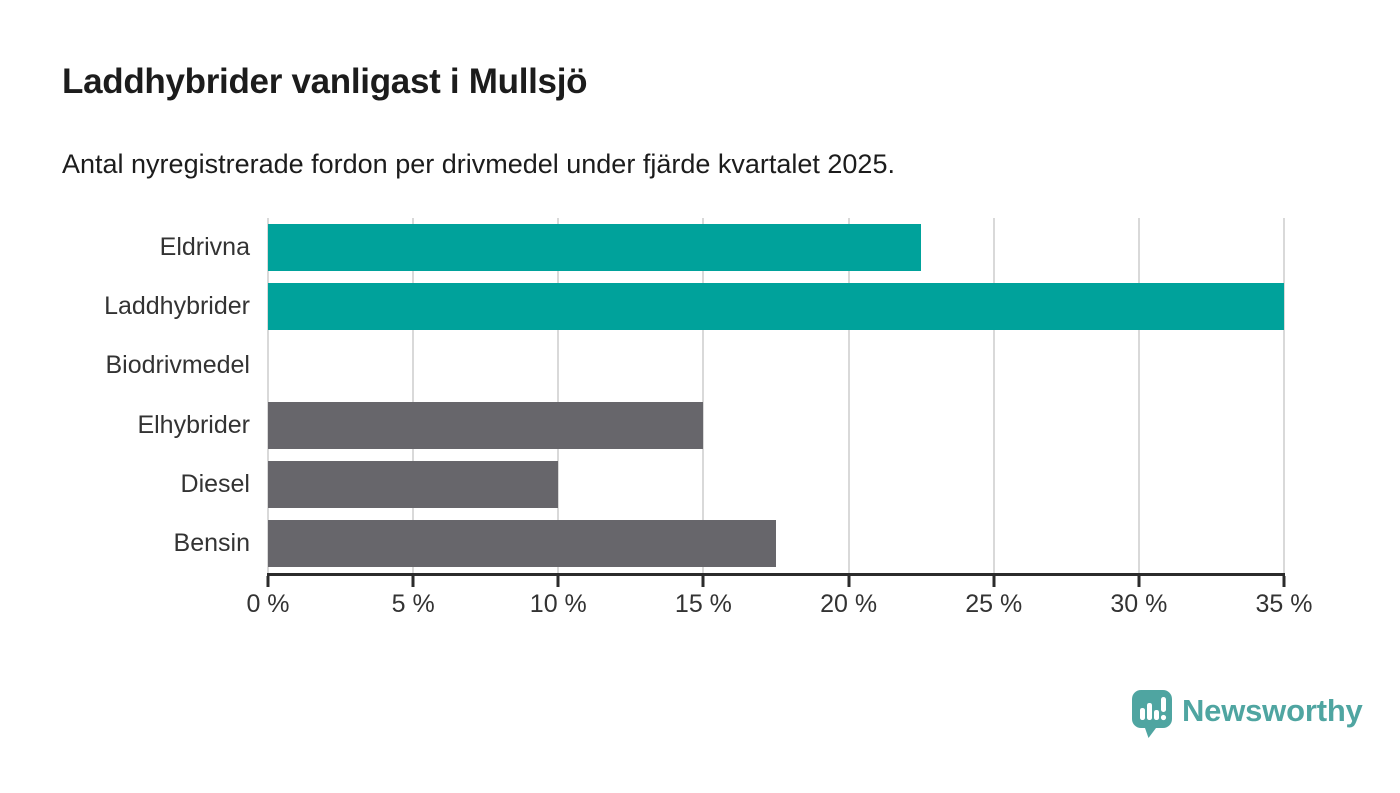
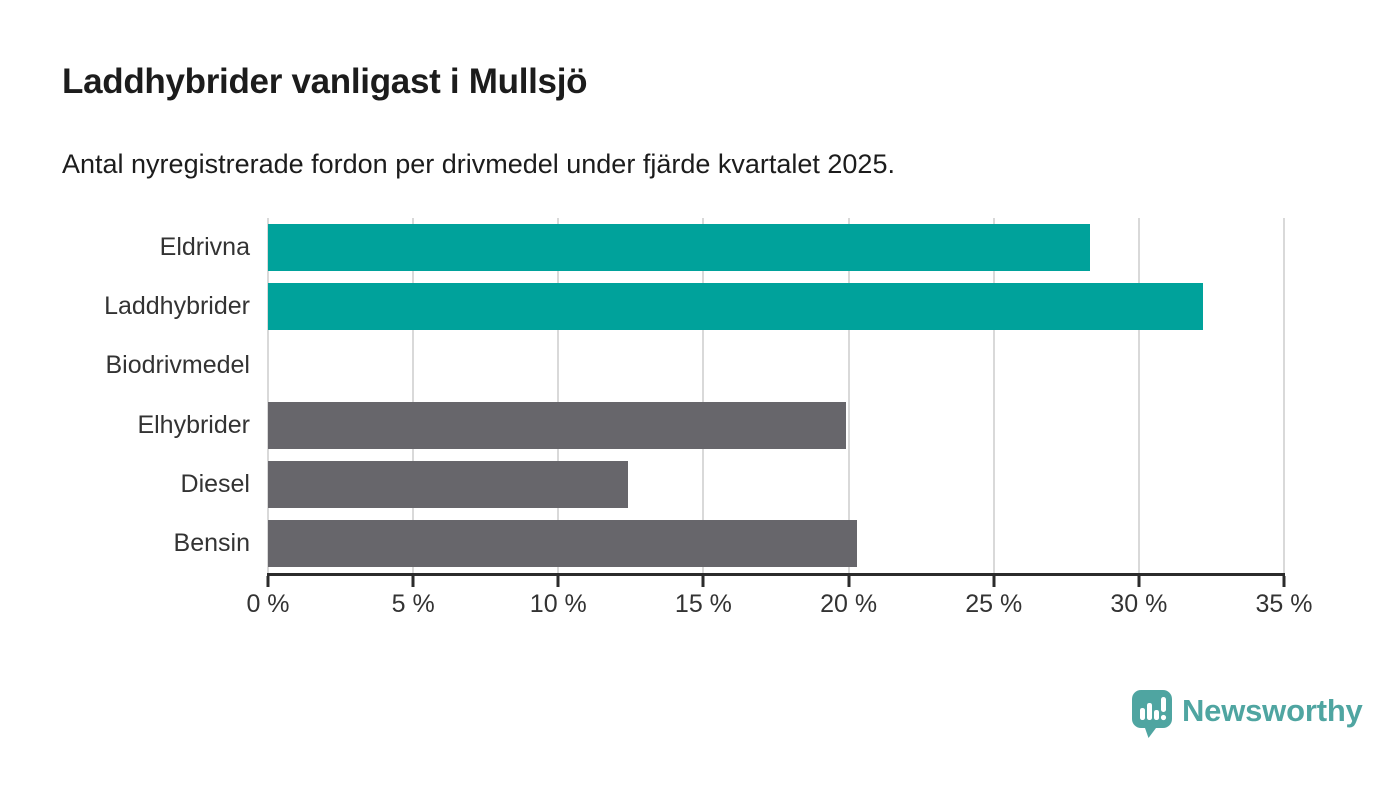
Eldrivna: 22.5% -> 28.3%
Laddhybrider: 35.0% -> 32.2%
Elhybrider: 15.0% -> 19.9%
Diesel: 10.0% -> 12.4%
Bensin: 17.5% -> 20.3%
